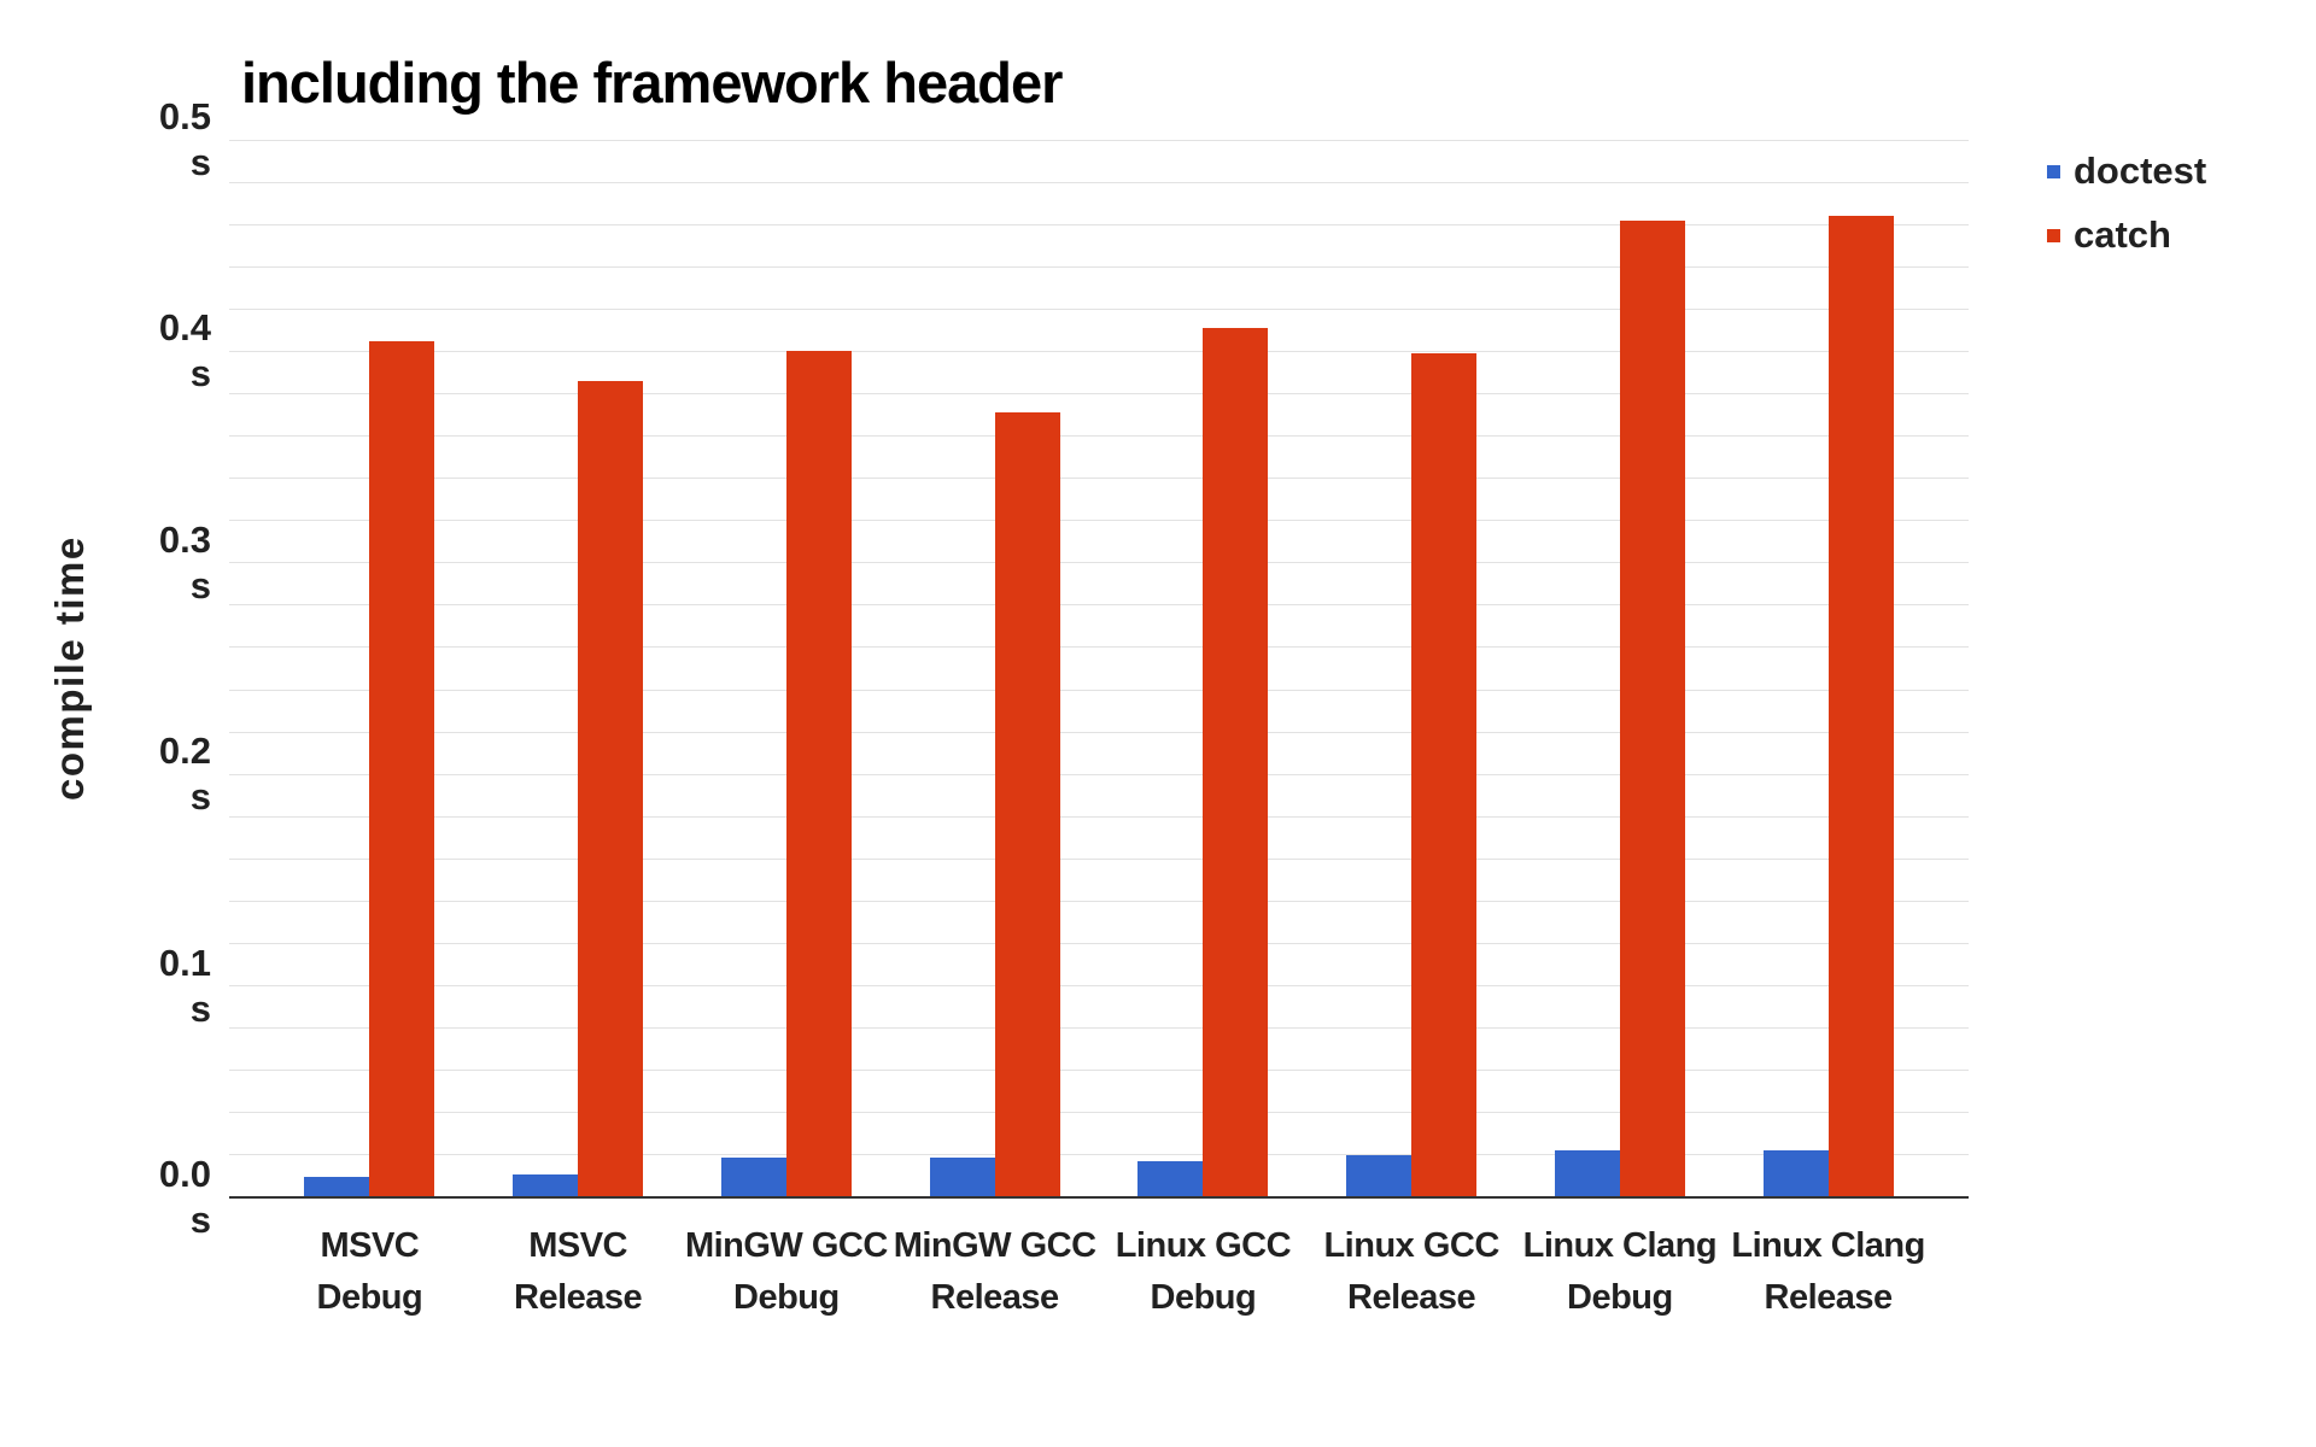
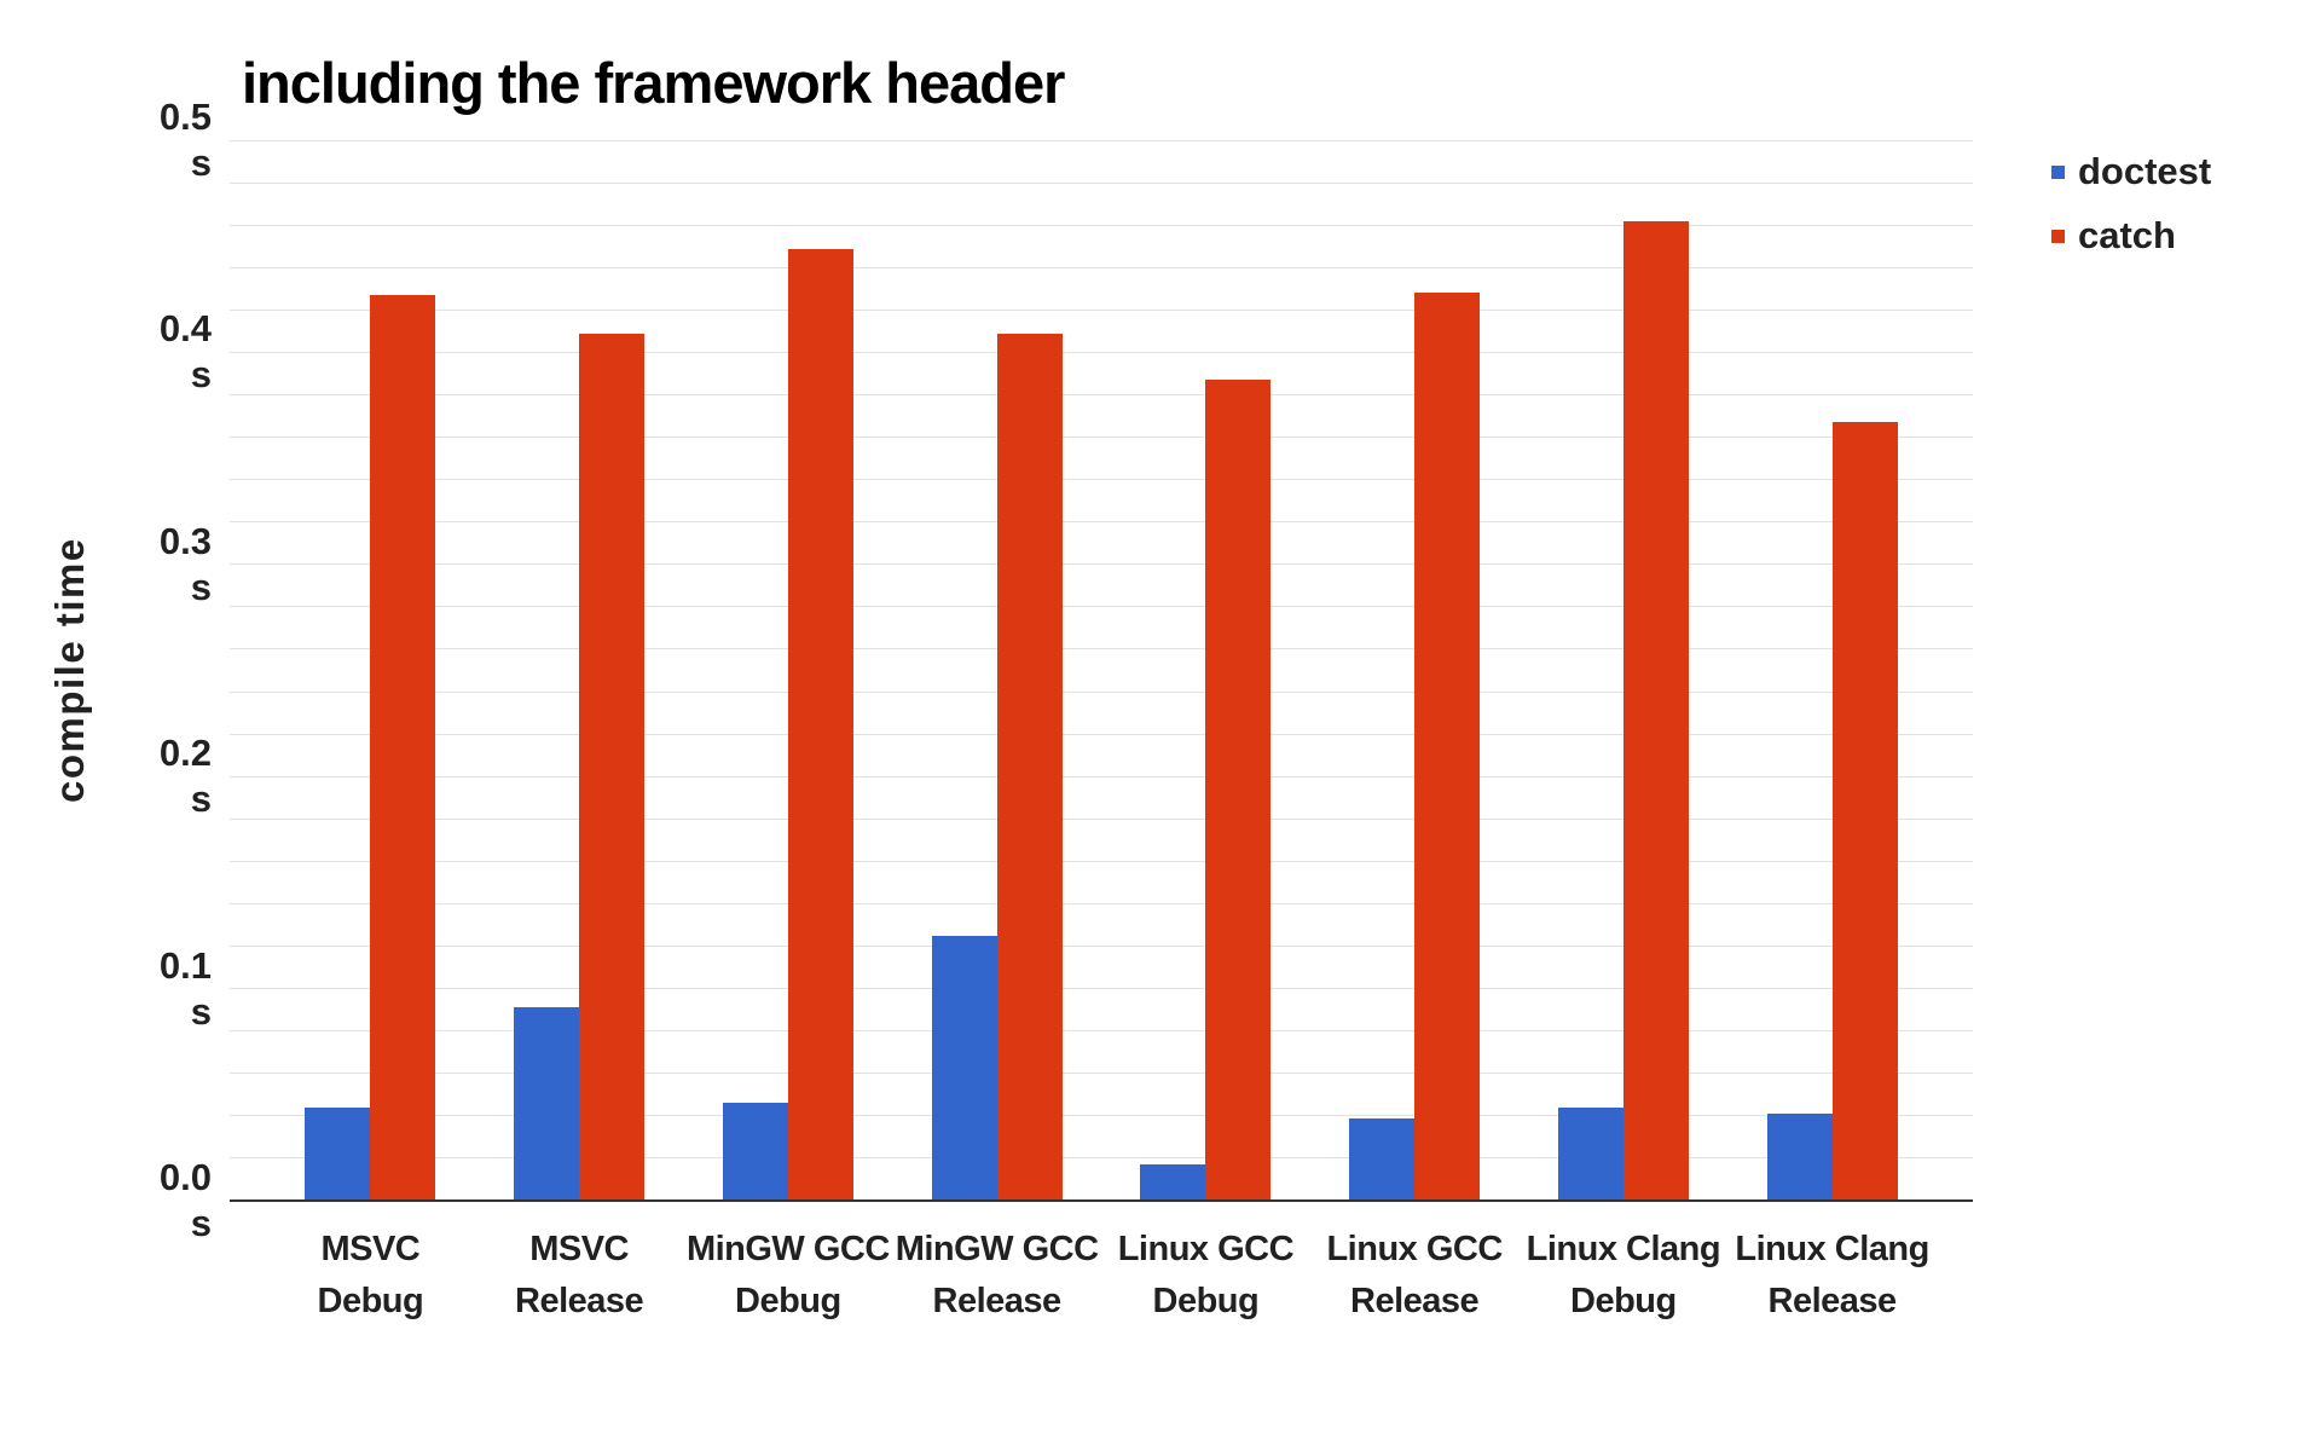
doctest/MSVC Debug: 0.010 -> 0.044
catch/MSVC Debug: 0.405 -> 0.427
doctest/MSVC Release: 0.011 -> 0.091
catch/MSVC Release: 0.386 -> 0.409
doctest/MinGW GCC Debug: 0.019 -> 0.046
catch/MinGW GCC Debug: 0.400 -> 0.449
doctest/MinGW GCC Release: 0.019 -> 0.125
catch/MinGW GCC Release: 0.371 -> 0.409
catch/Linux GCC Debug: 0.411 -> 0.387
doctest/Linux GCC Release: 0.020 -> 0.039
catch/Linux GCC Release: 0.399 -> 0.428
doctest/Linux Clang Debug: 0.022 -> 0.044
doctest/Linux Clang Release: 0.022 -> 0.041
catch/Linux Clang Release: 0.464 -> 0.367
